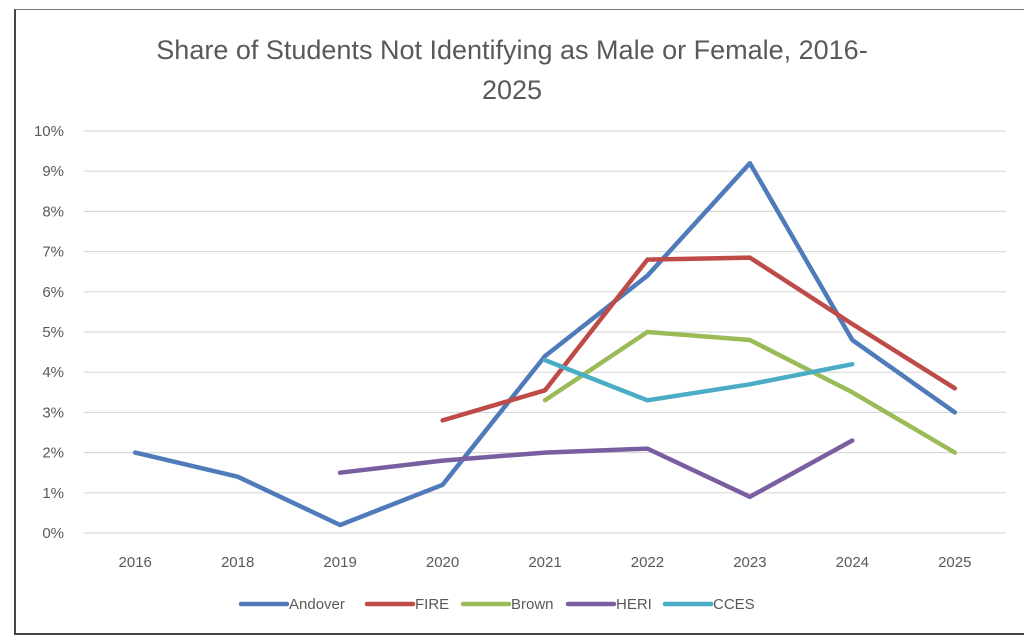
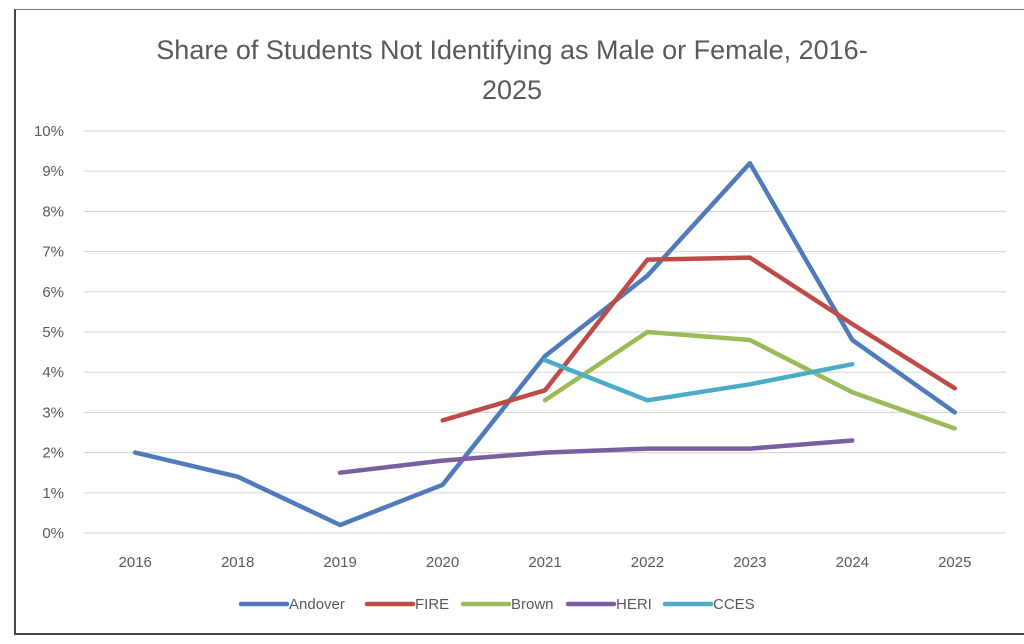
HERI/2023: 0.9% -> 2.1%
Brown/2025: 2.0% -> 2.6%
